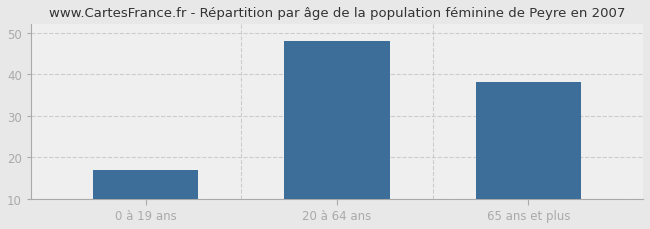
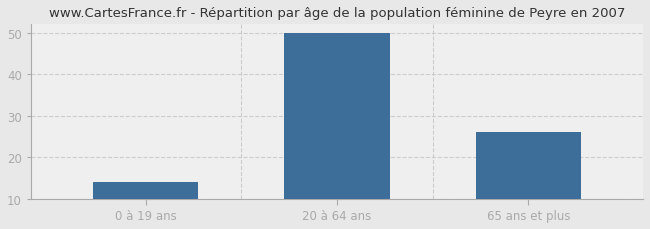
0 à 19 ans: 17 -> 14
20 à 64 ans: 48 -> 50
65 ans et plus: 38 -> 26
